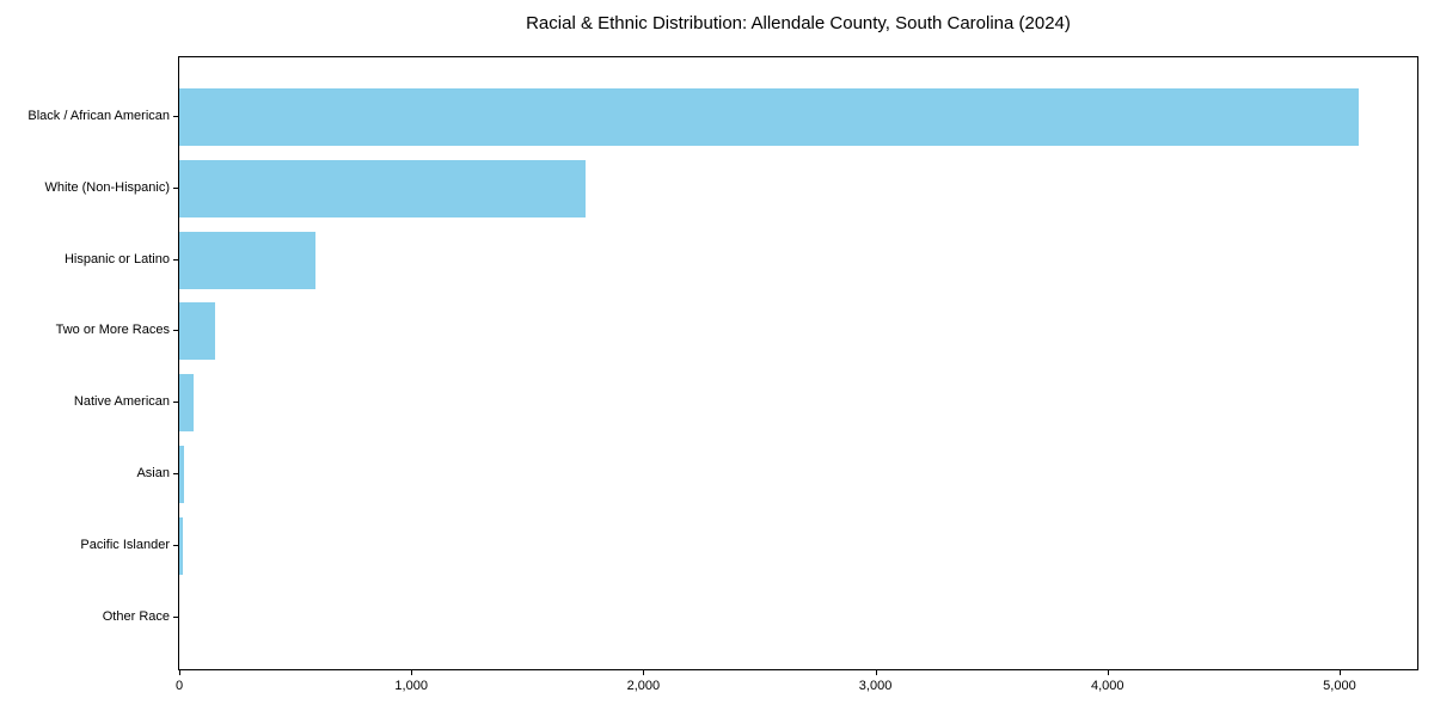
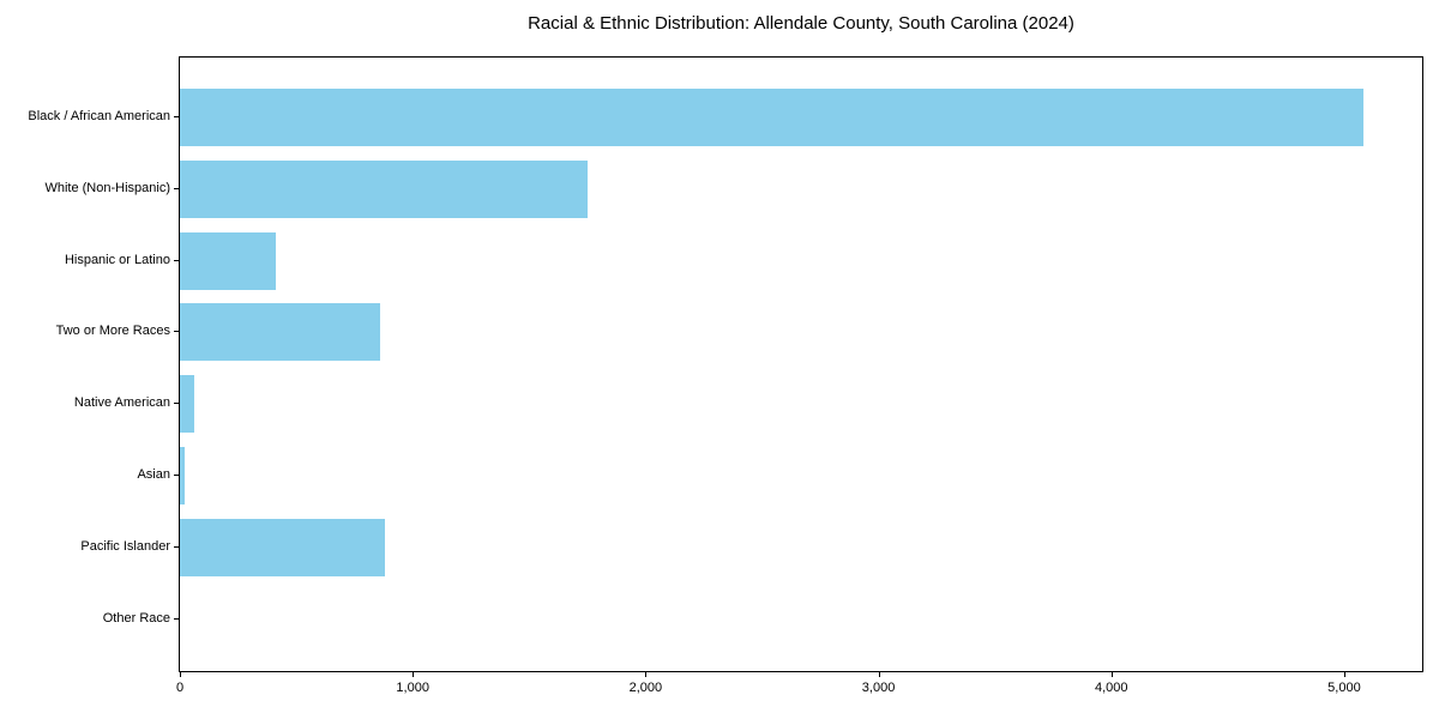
Hispanic or Latino: 590 -> 410
Two or More Races: 150 -> 860
Pacific Islander: 20 -> 880
